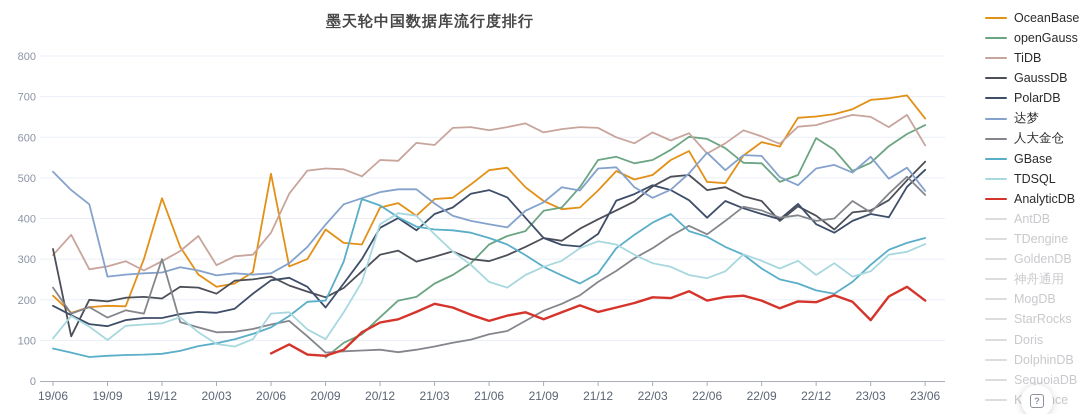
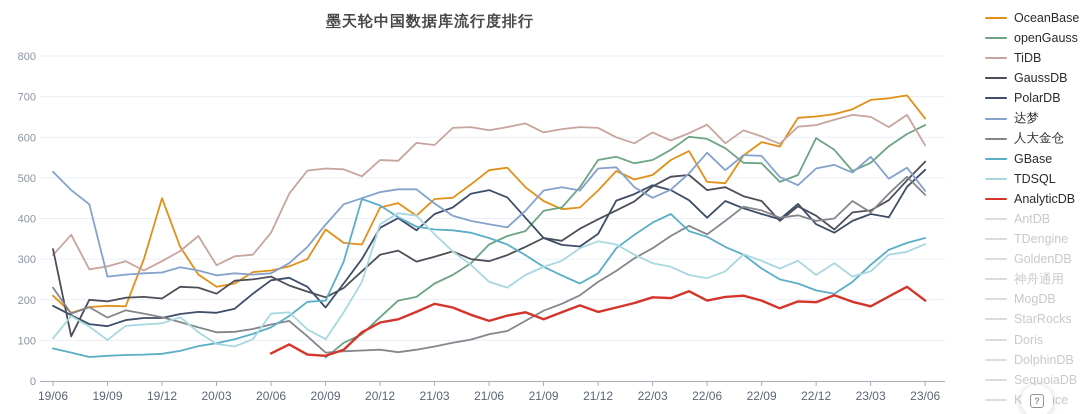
人大金仓/19/12: 300 -> 160
OceanBase/20/06: 510 -> 270
达梦/21/09: 440 -> 470
TiDB/22/06: 560 -> 630
AnalyticDB/23/03: 150 -> 180
